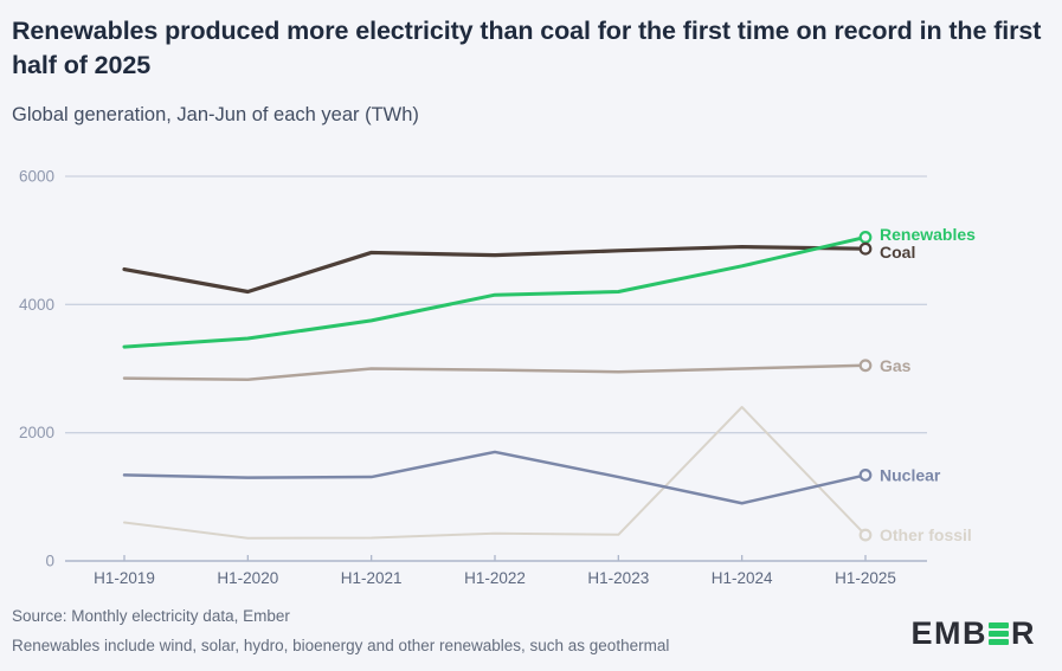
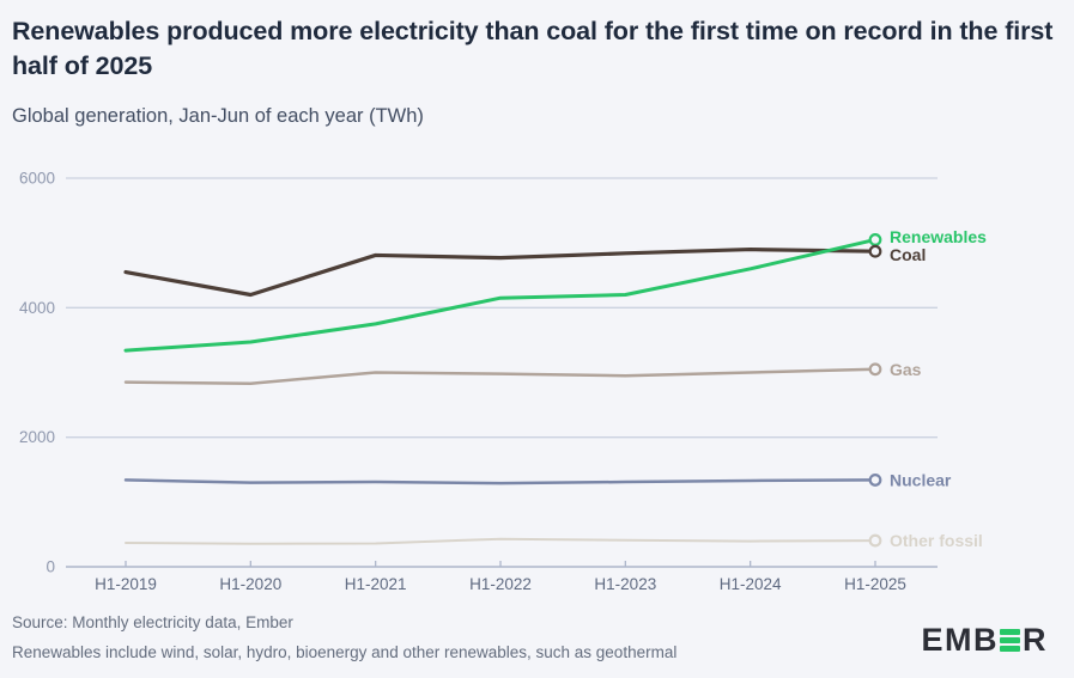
Other fossil/H1-2019: 600 -> 400
Nuclear/H1-2022: 1700 -> 1300
Nuclear/H1-2024: 900 -> 1300
Other fossil/H1-2024: 2400 -> 400
